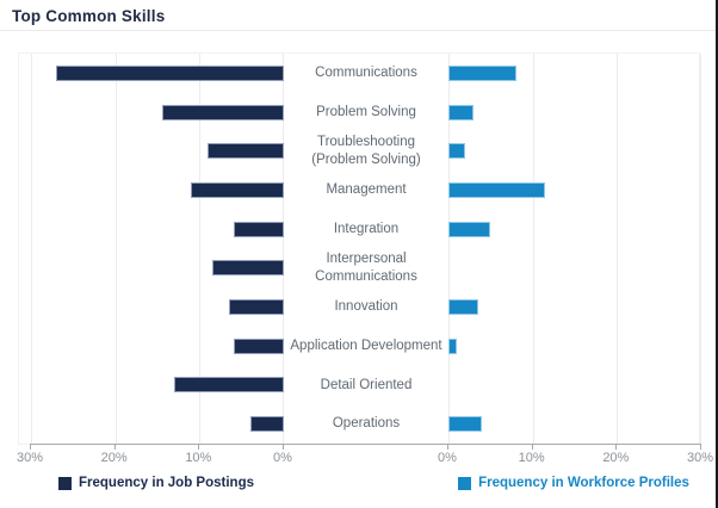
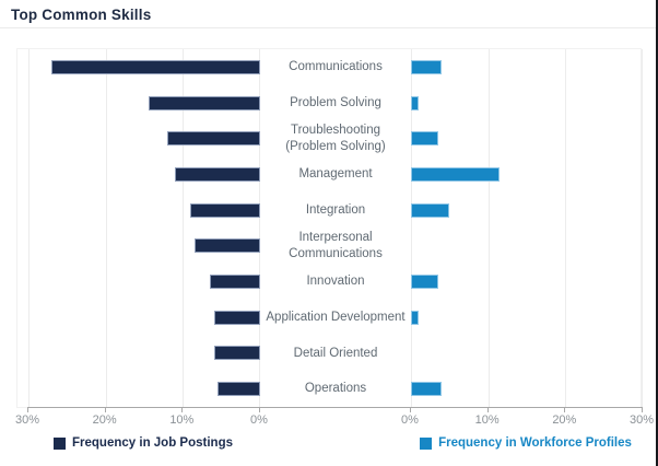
Frequency in Workforce Profiles/Communications: 8% -> 4%
Frequency in Workforce Profiles/Problem Solving: 3% -> 1%
Frequency in Job Postings/Troubleshooting (Problem Solving): 9% -> 12%
Frequency in Workforce Profiles/Troubleshooting (Problem Solving): 2% -> 4%
Frequency in Job Postings/Integration: 6% -> 9%
Frequency in Job Postings/Detail Oriented: 13% -> 6%
Frequency in Job Postings/Operations: 4% -> 6%
